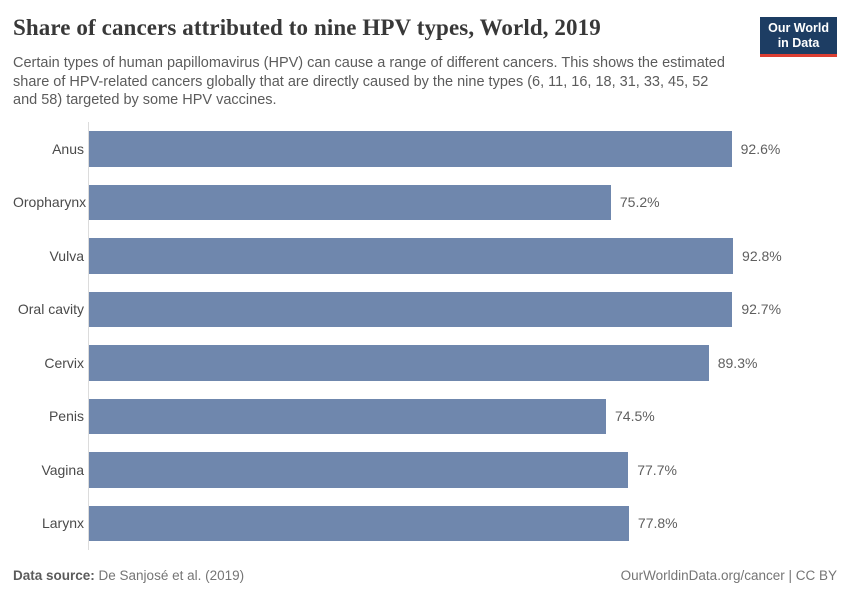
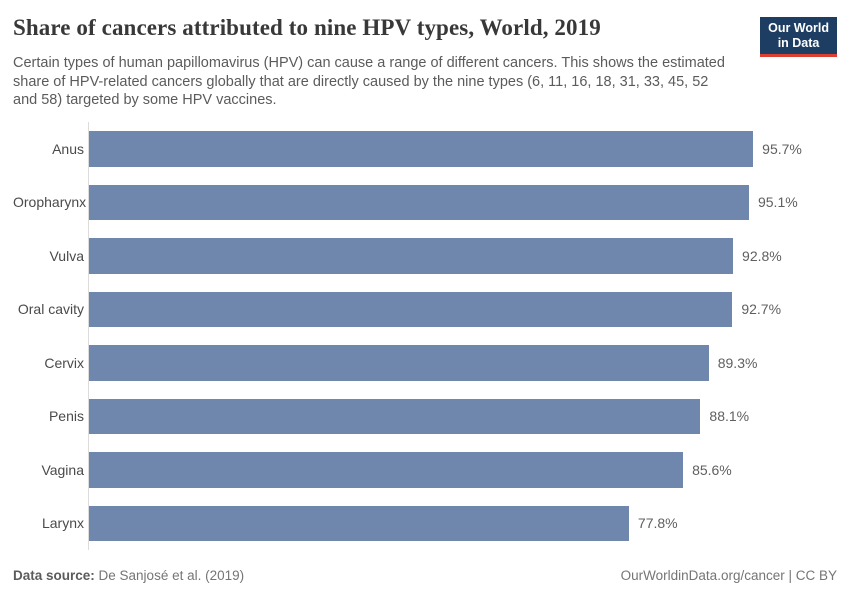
Anus: 92.6% -> 95.7%
Oropharynx: 75.2% -> 95.1%
Penis: 74.5% -> 88.1%
Vagina: 77.7% -> 85.6%
